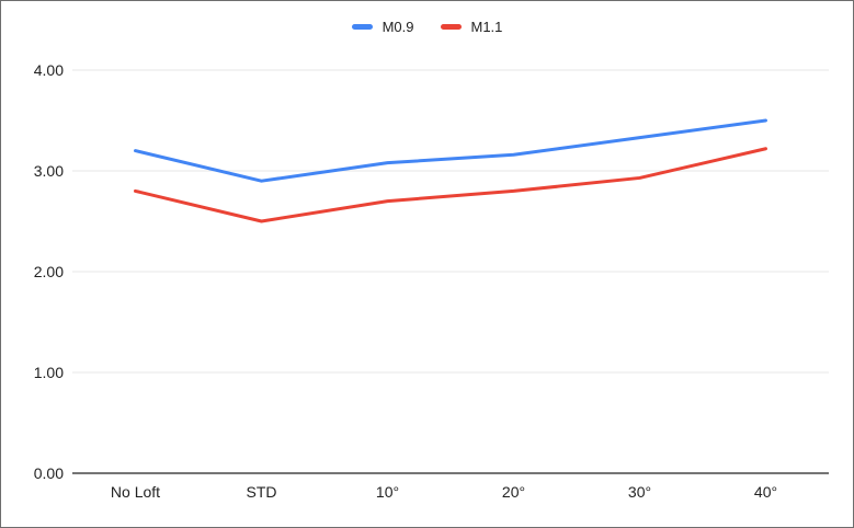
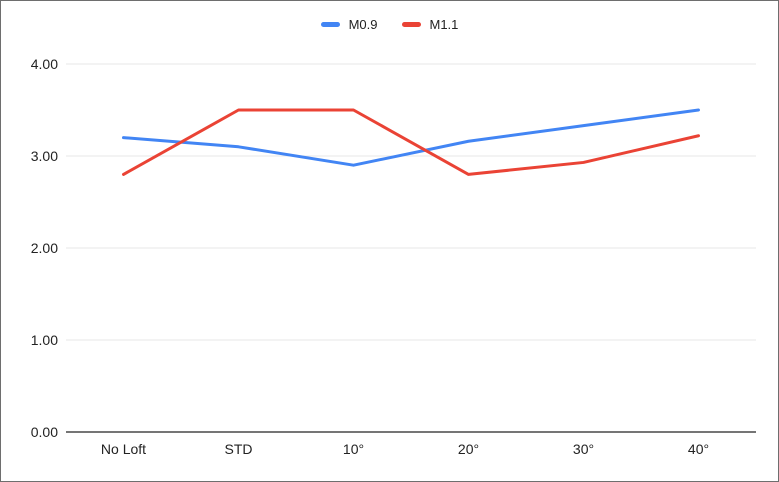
M0.9/STD: 2.9 -> 3.1
M1.1/STD: 2.5 -> 3.5
M0.9/10°: 3.1 -> 2.9
M1.1/10°: 2.7 -> 3.5
